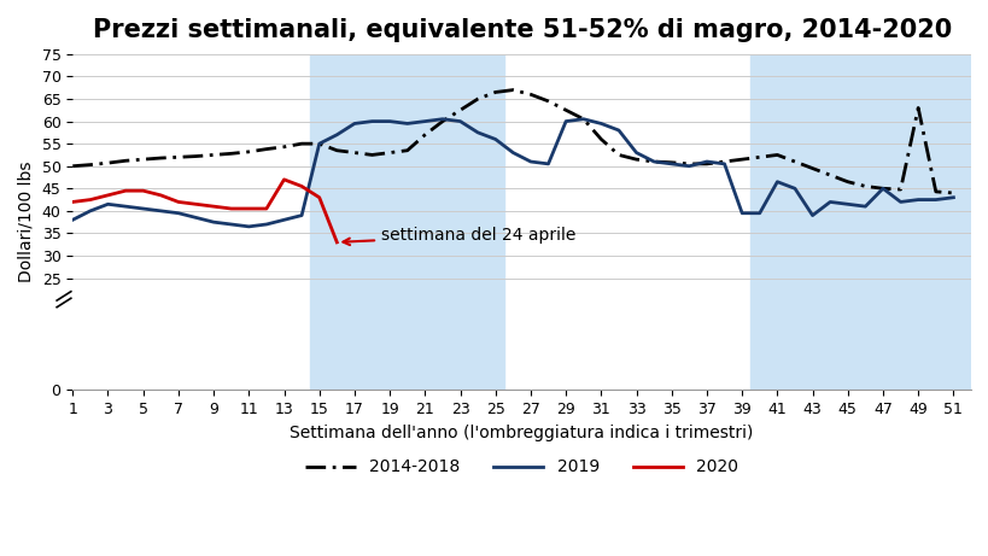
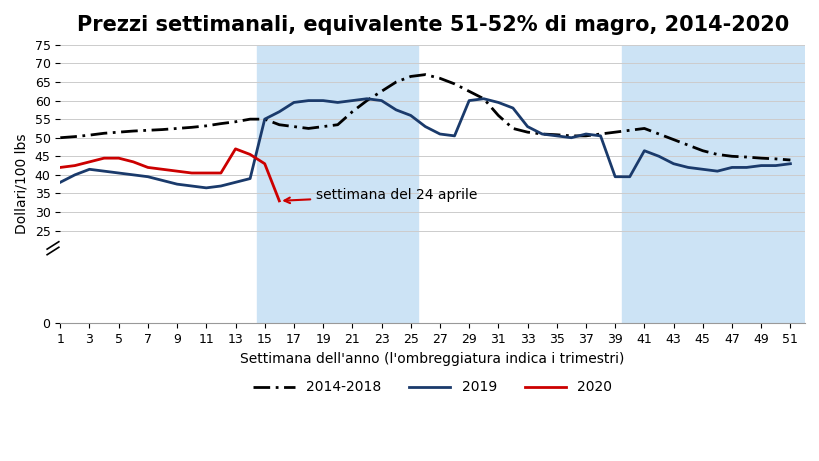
2019/43: 39.0 -> 43.0
2019/47: 45.0 -> 42.0
2014-2018/49: 63.0 -> 44.5
